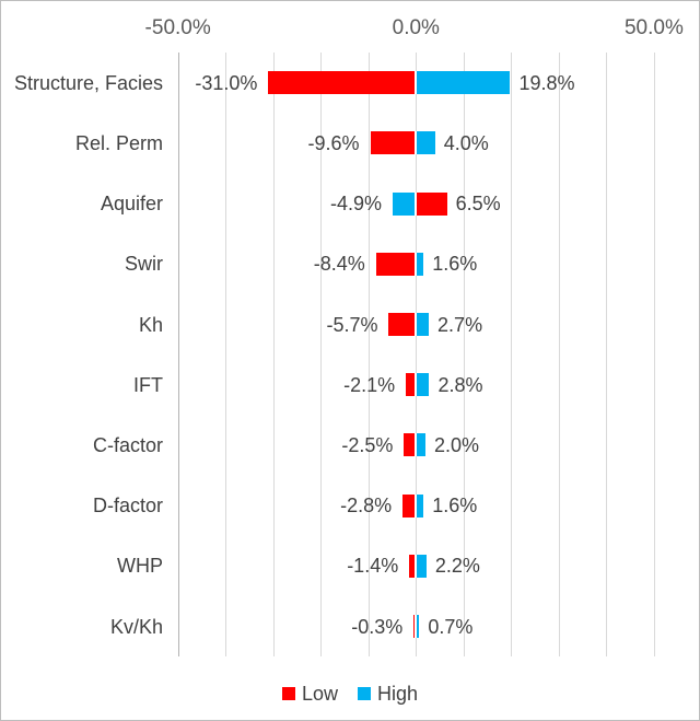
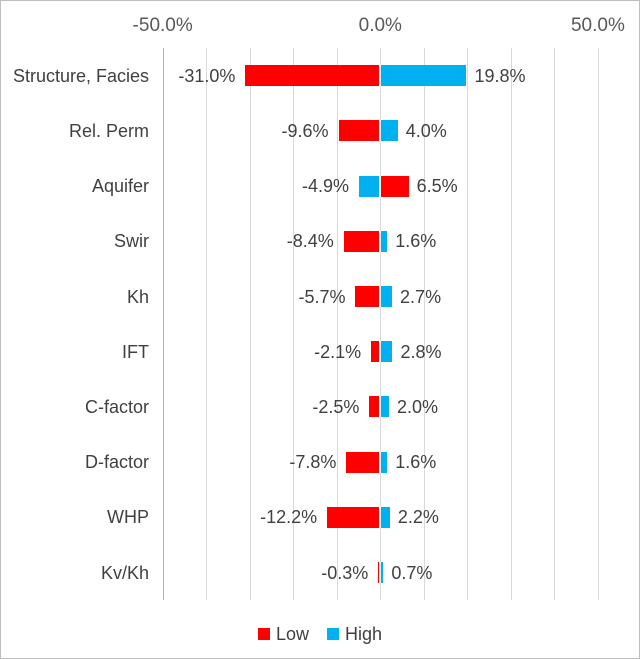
Low/D-factor: -2.8% -> -7.8%
Low/WHP: -1.4% -> -12.2%
